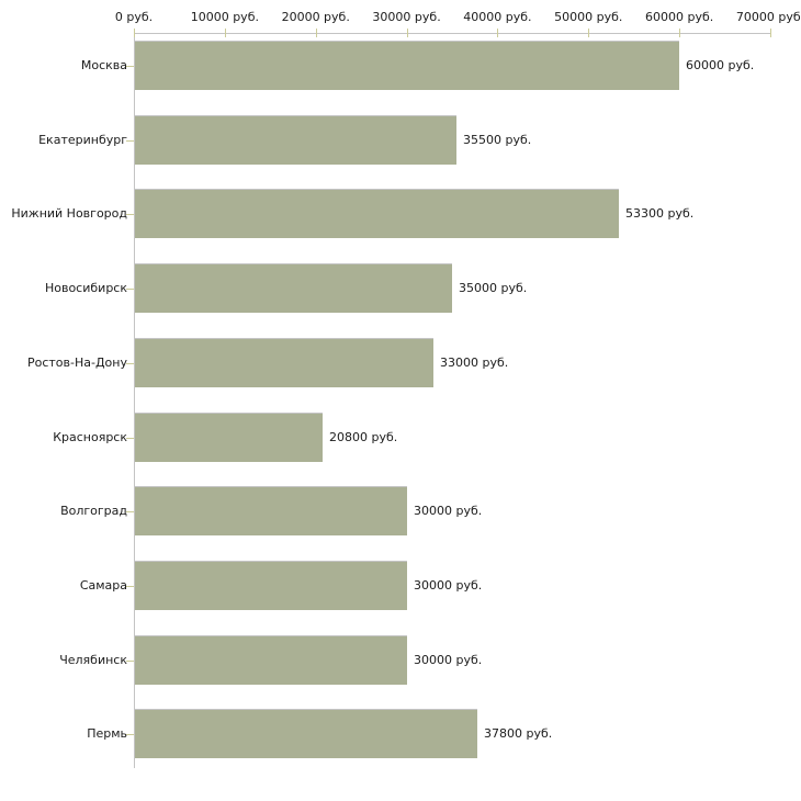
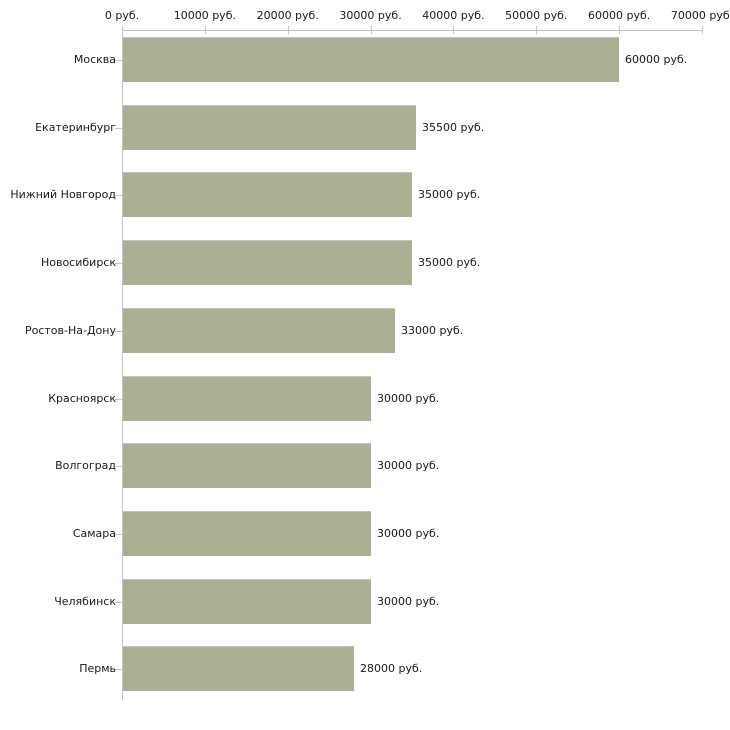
Нижний Новгород: 53300 -> 35000
Красноярск: 20800 -> 30000
Пермь: 37800 -> 28000
